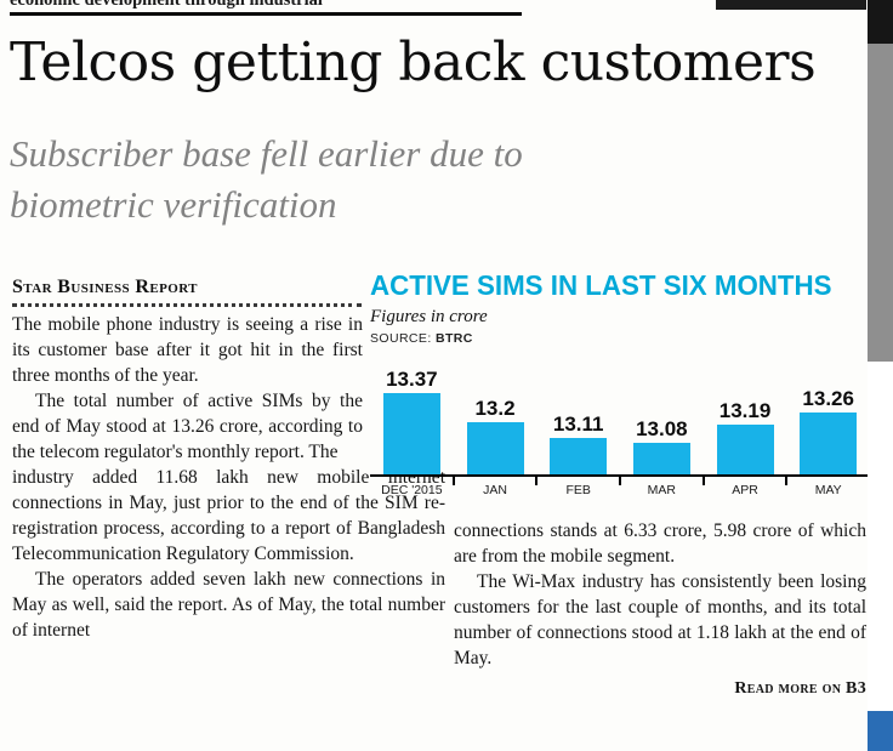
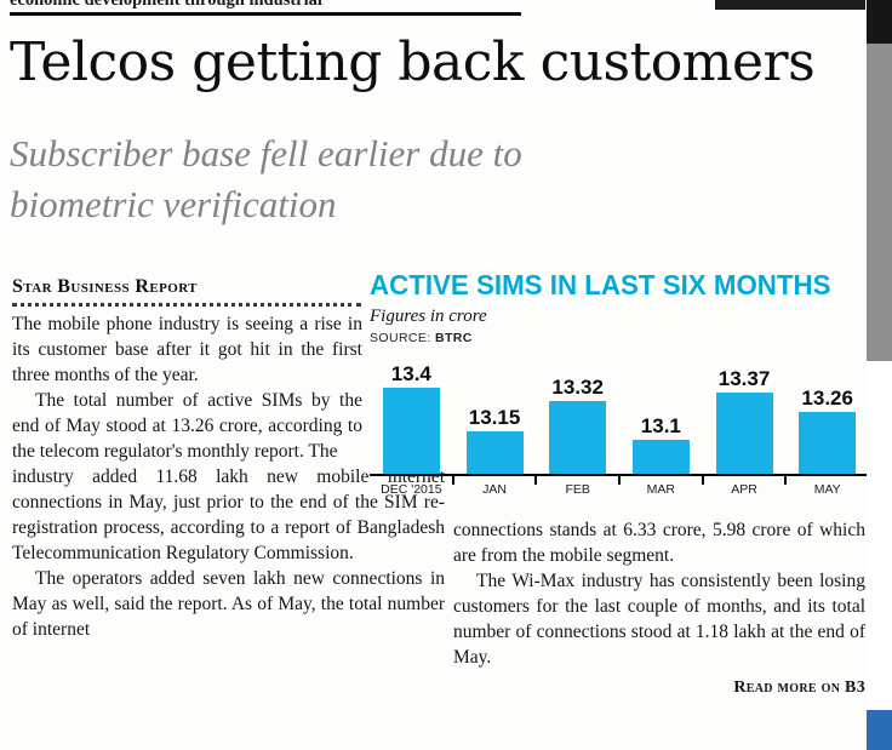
DEC '2015: 13.37 -> 13.4
JAN: 13.2 -> 13.15
FEB: 13.11 -> 13.32
MAR: 13.08 -> 13.1
APR: 13.19 -> 13.37
